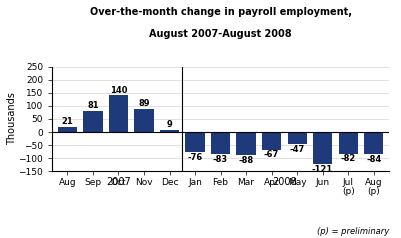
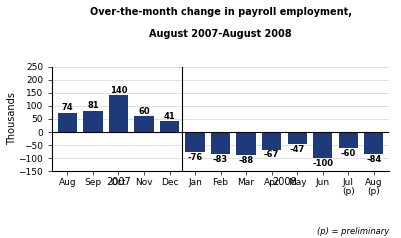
Aug: 21 -> 74
Nov: 89 -> 60
Dec: 9 -> 41
Jun: -121 -> -100
Jul (p): -82 -> -60
